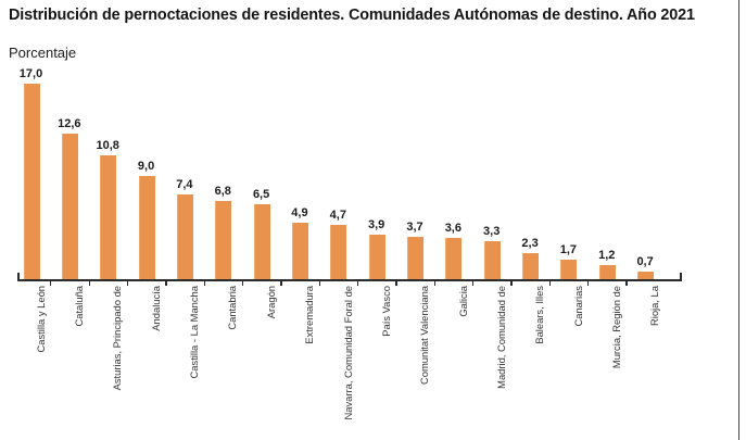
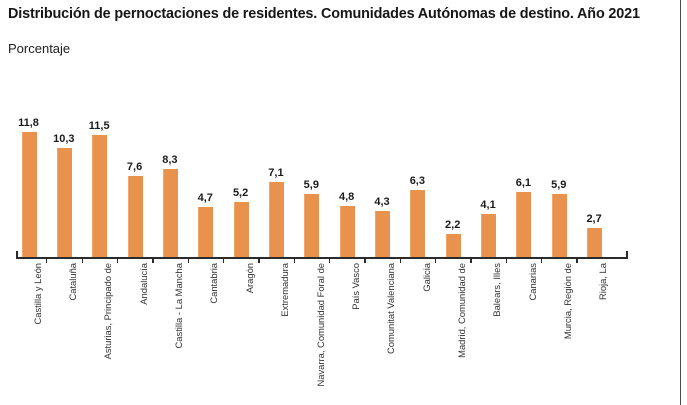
Castilla y León: 17,0 -> 11,8
Cataluña: 12,6 -> 10,3
Asturias, Principado de: 10,8 -> 11,5
Andalucía: 9,0 -> 7,6
Castilla - La Mancha: 7,4 -> 8,3
Cantabria: 6,8 -> 4,7
Aragón: 6,5 -> 5,2
Extremadura: 4,9 -> 7,1
Navarra, Comunidad Foral de: 4,7 -> 5,9
País Vasco: 3,9 -> 4,8
Comunitat Valenciana: 3,7 -> 4,3
Galicia: 3,6 -> 6,3
Madrid, Comunidad de: 3,3 -> 2,2
Balears, Illes: 2,3 -> 4,1
Canarias: 1,7 -> 6,1
Murcia, Región de: 1,2 -> 5,9
Rioja, La: 0,7 -> 2,7
